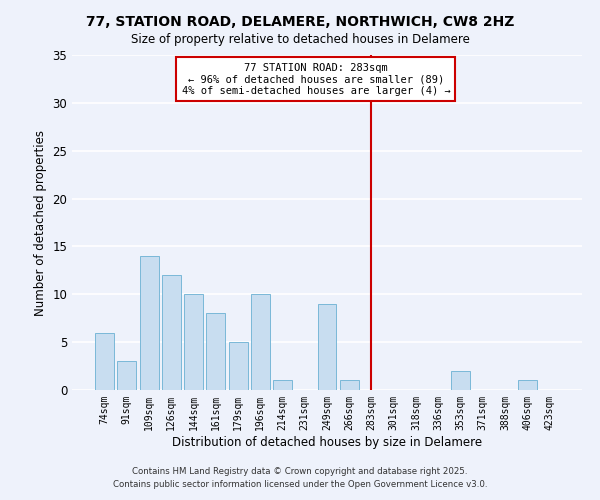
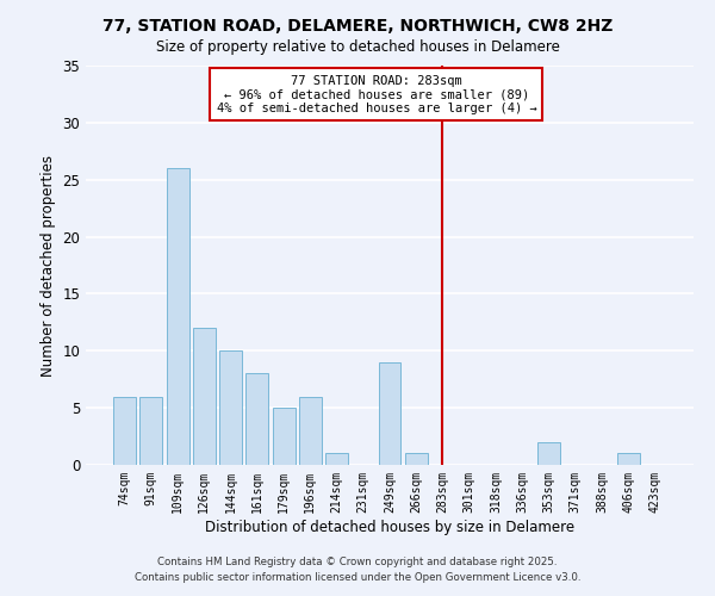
91sqm: 3 -> 6
109sqm: 14 -> 26
196sqm: 10 -> 6
